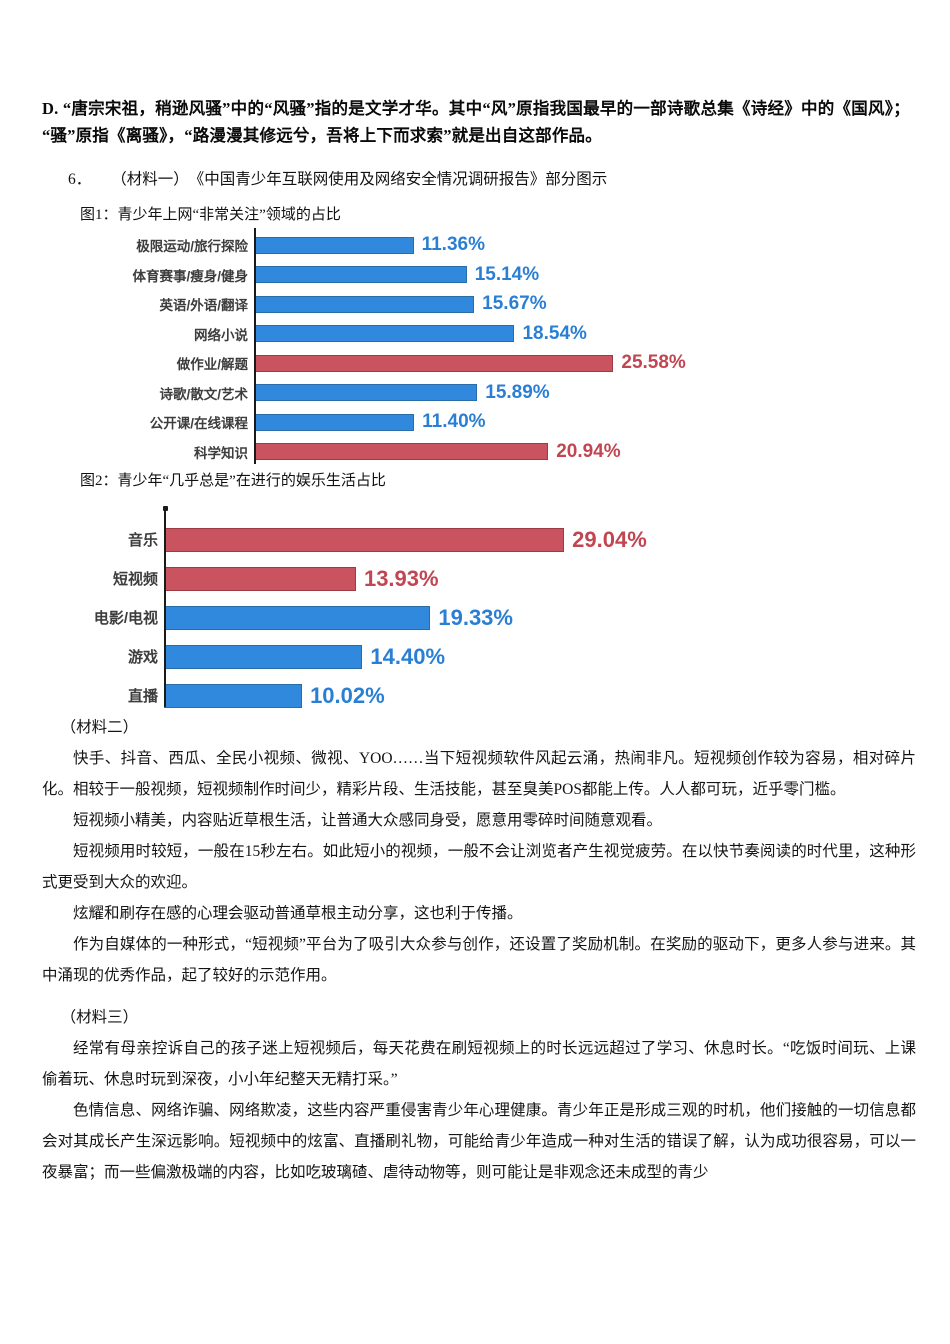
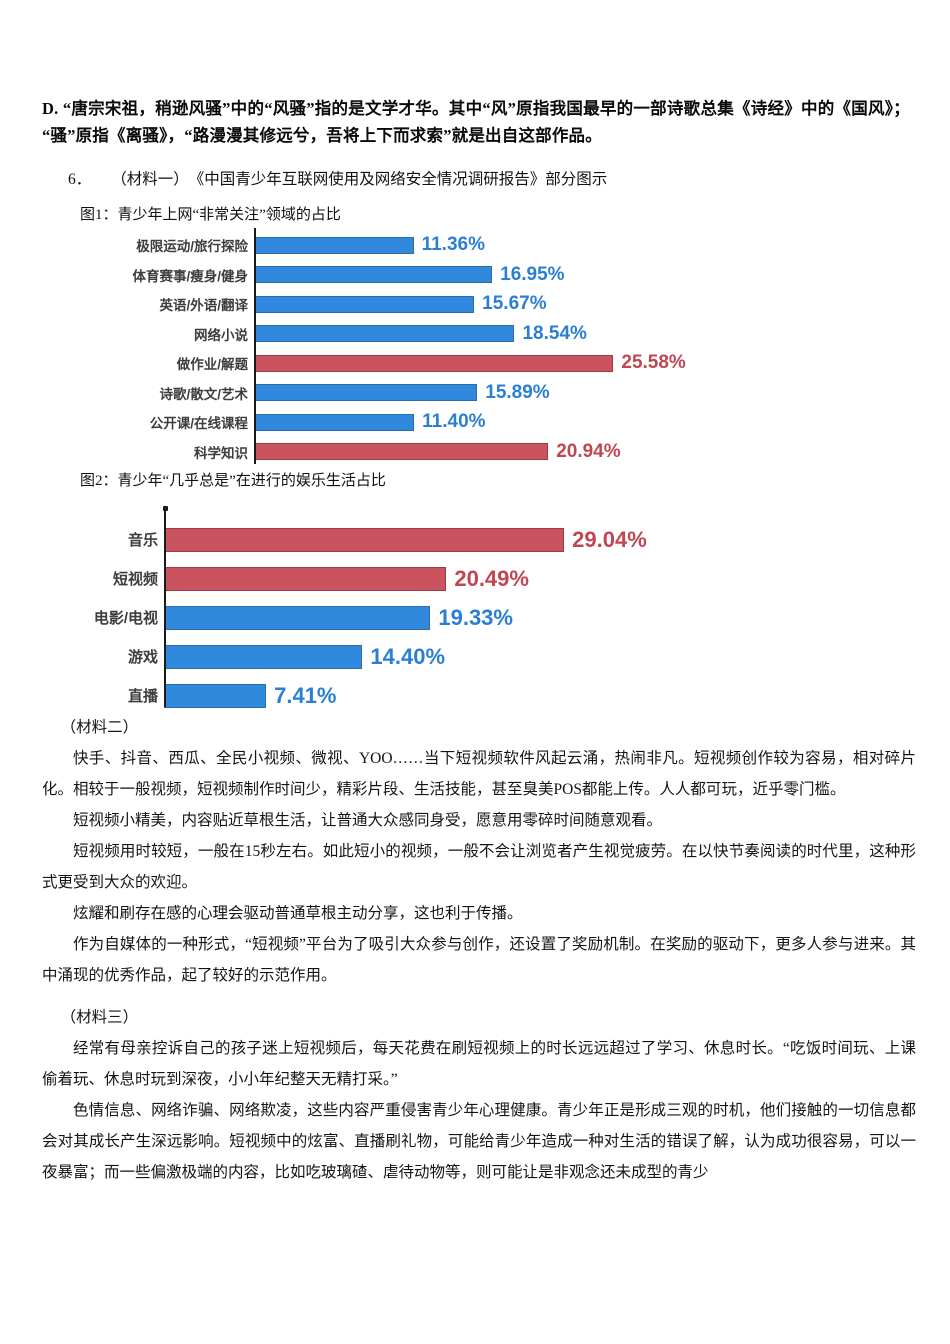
图1：青少年上网“非常关注”领域的占比/体育赛事/瘦身/健身: 15.14% -> 16.95%
图2：青少年“几乎总是”在进行的娱乐生活占比/短视频: 13.93% -> 20.49%
图2：青少年“几乎总是”在进行的娱乐生活占比/直播: 10.02% -> 7.41%
